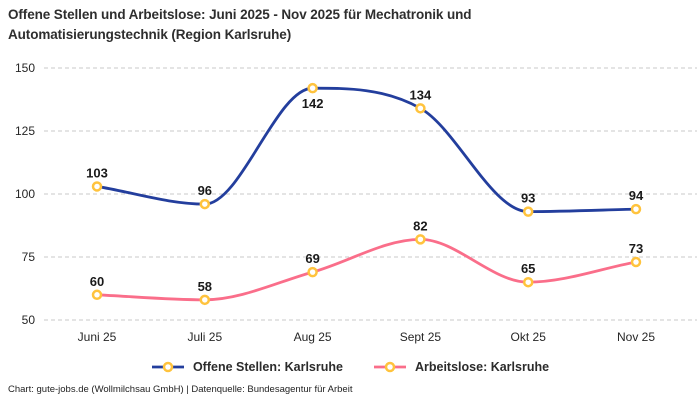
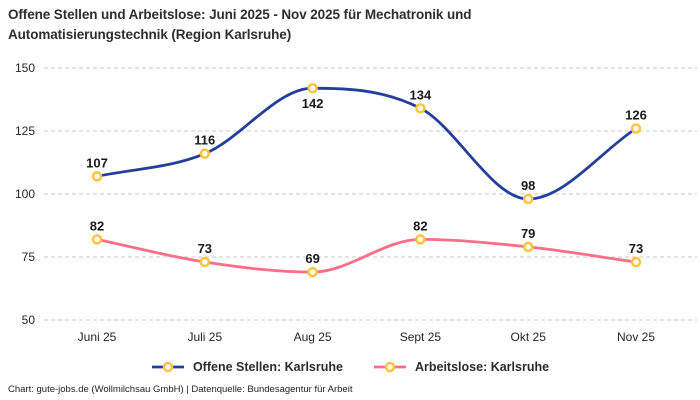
Offene Stellen: Karlsruhe/Juni 25: 103 -> 107
Arbeitslose: Karlsruhe/Juni 25: 60 -> 82
Offene Stellen: Karlsruhe/Juli 25: 96 -> 116
Arbeitslose: Karlsruhe/Juli 25: 58 -> 73
Offene Stellen: Karlsruhe/Okt 25: 93 -> 98
Arbeitslose: Karlsruhe/Okt 25: 65 -> 79
Offene Stellen: Karlsruhe/Nov 25: 94 -> 126
